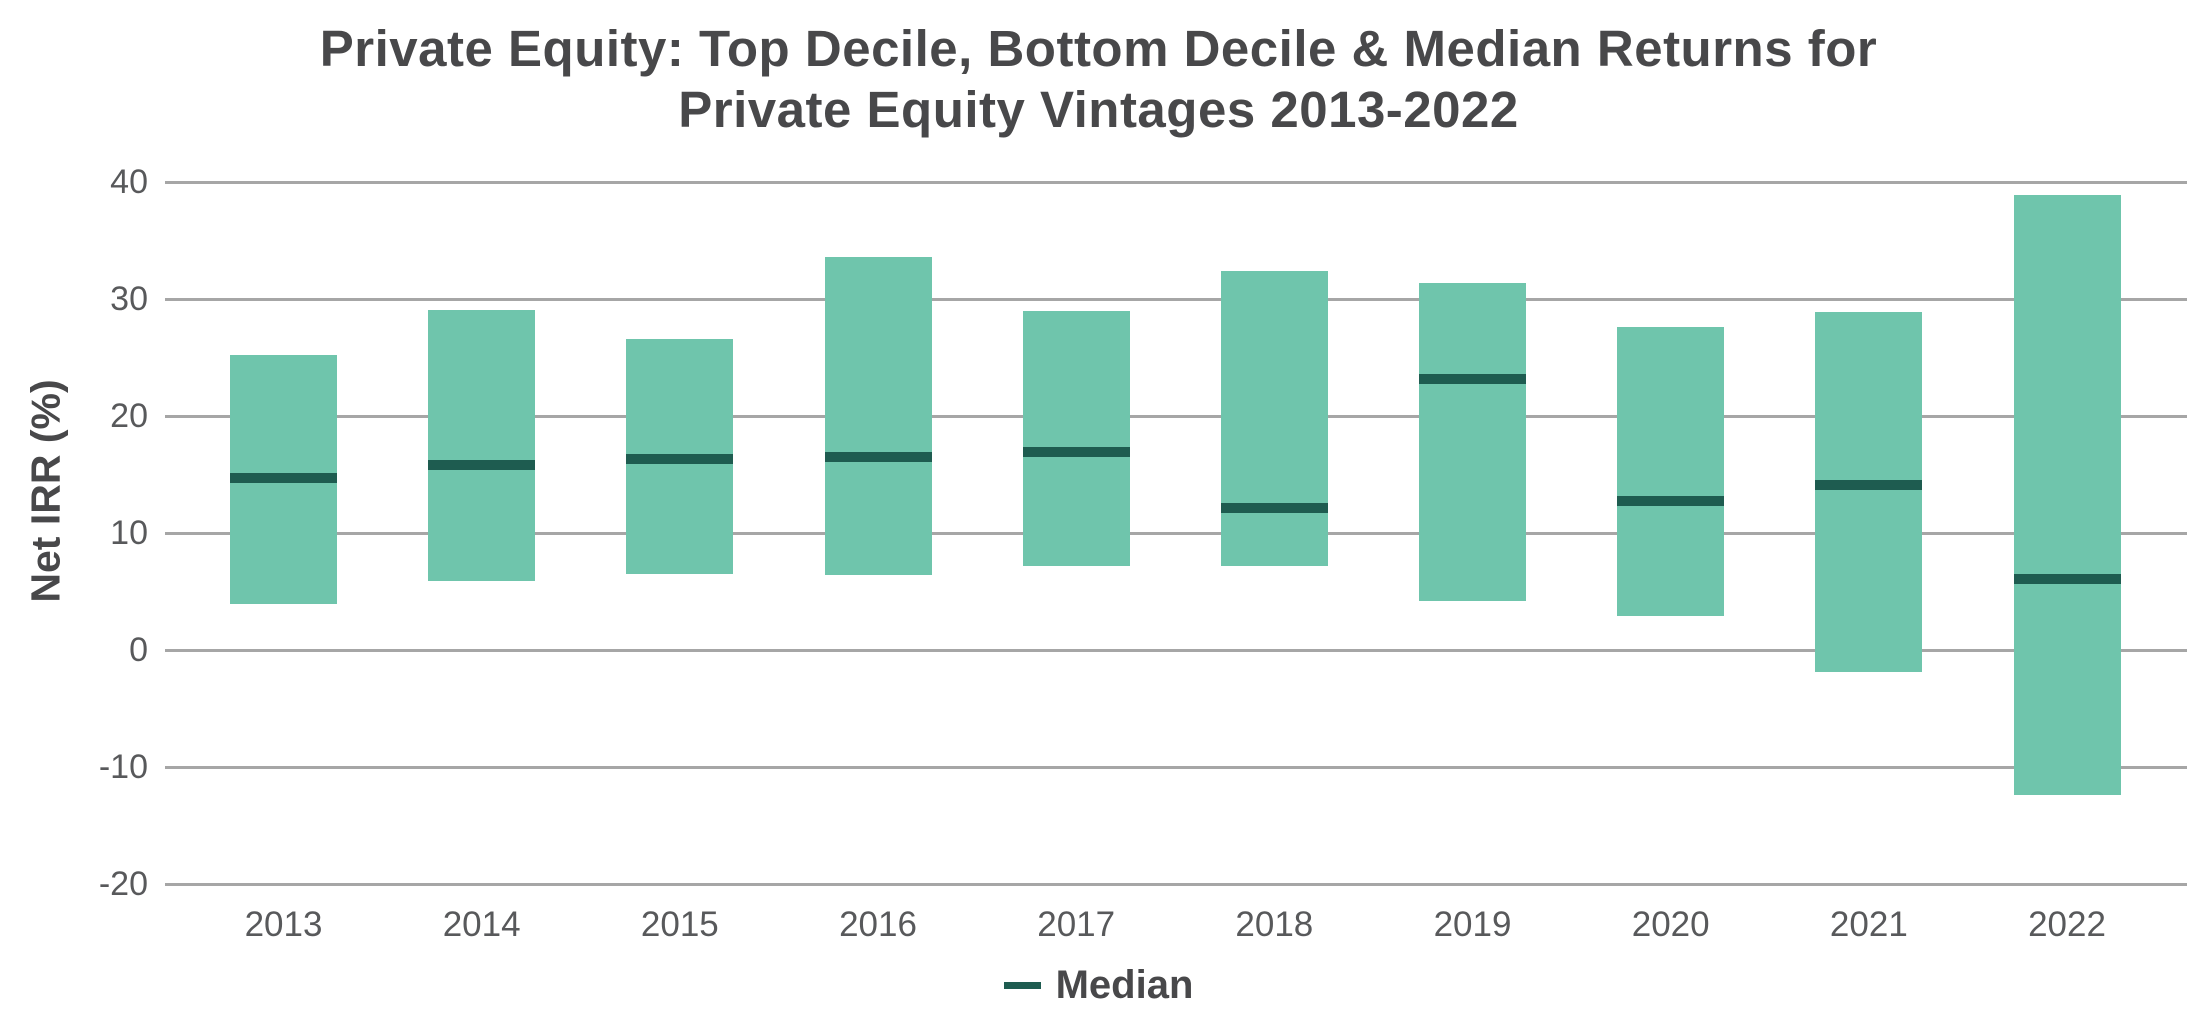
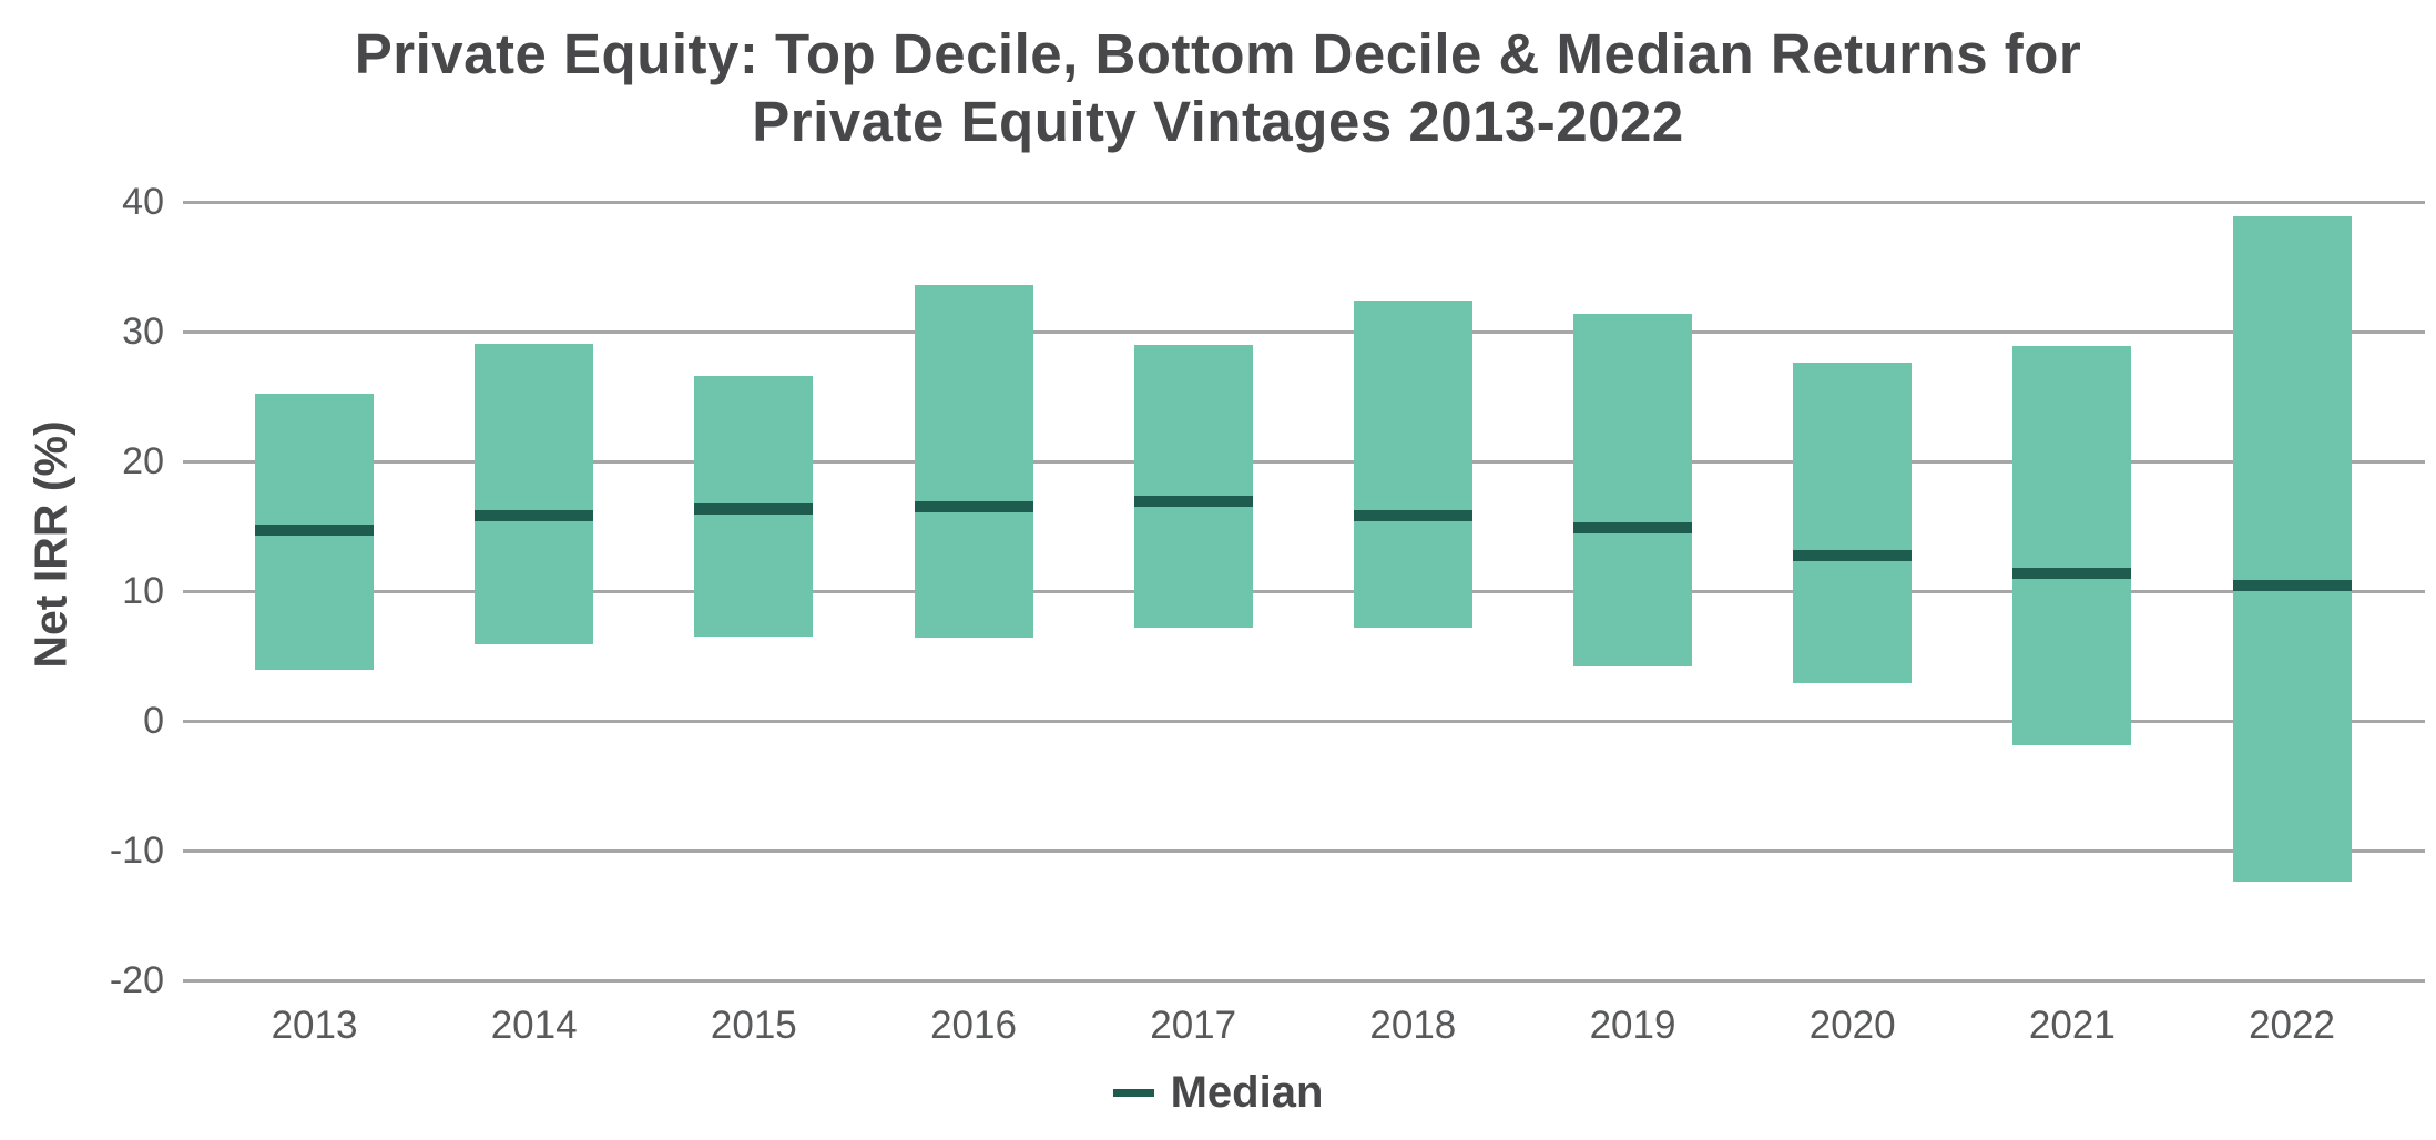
Median/2018: 12.1 -> 15.8
Median/2019: 23.2 -> 14.9
Median/2021: 14.1 -> 11.4
Median/2022: 6.1 -> 10.4
